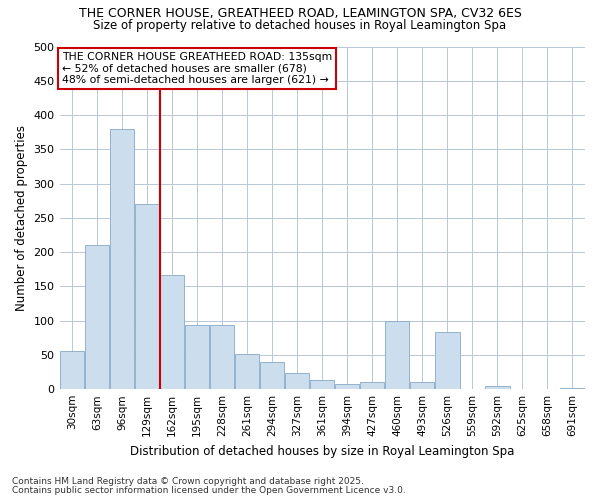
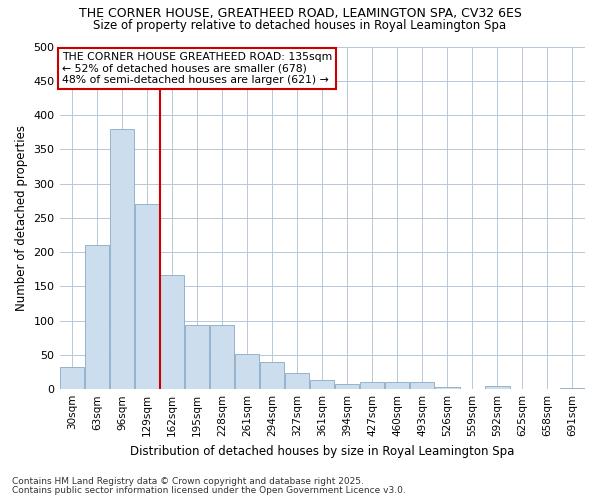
30sqm: 56 -> 33
460sqm: 100 -> 11
526sqm: 84 -> 3
